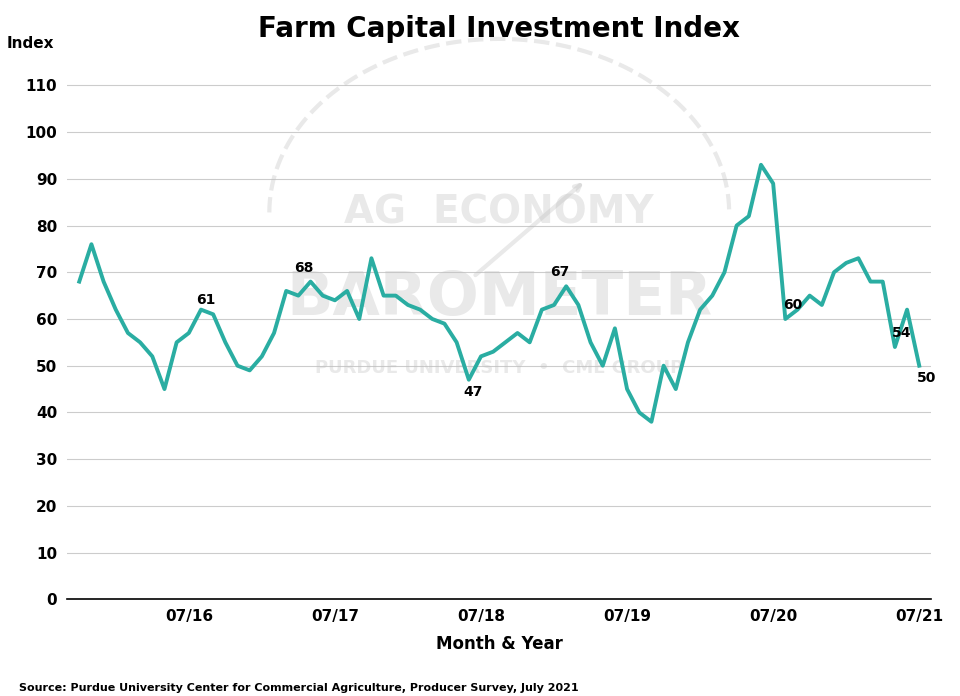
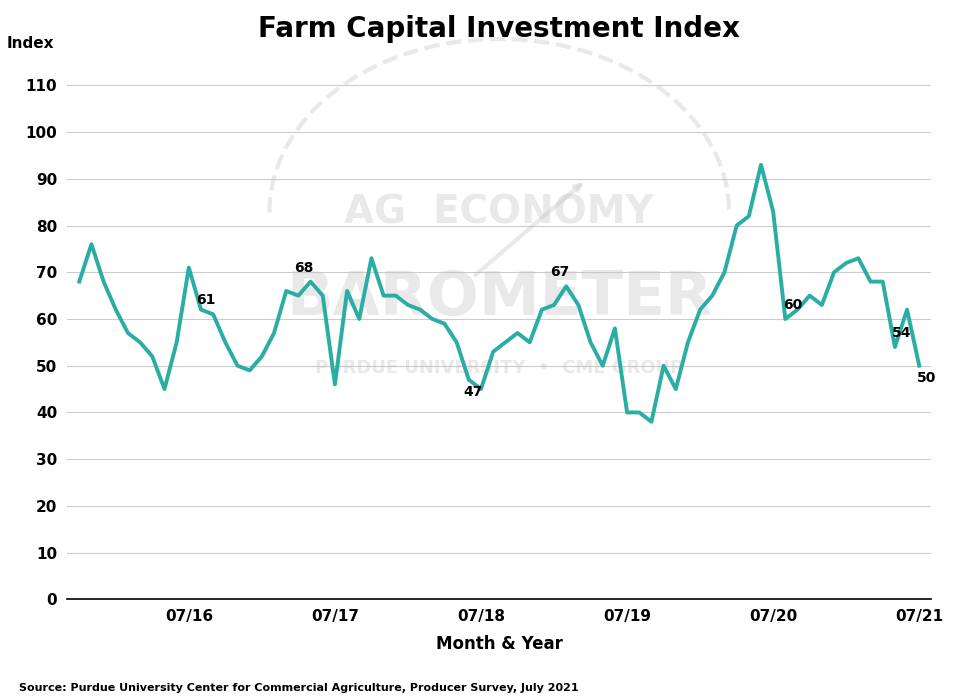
07/16: 57 -> 71
07/17: 64 -> 46
07/18: 52 -> 45
07/19: 45 -> 40
07/20: 89 -> 83
